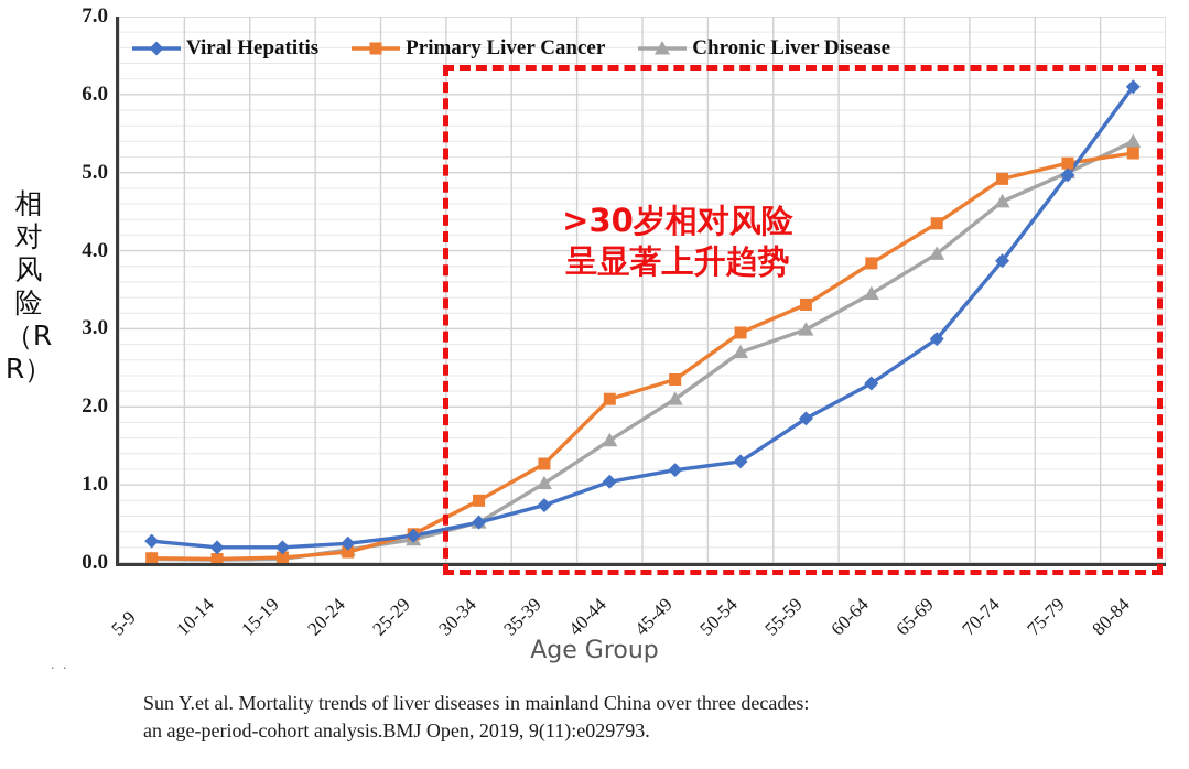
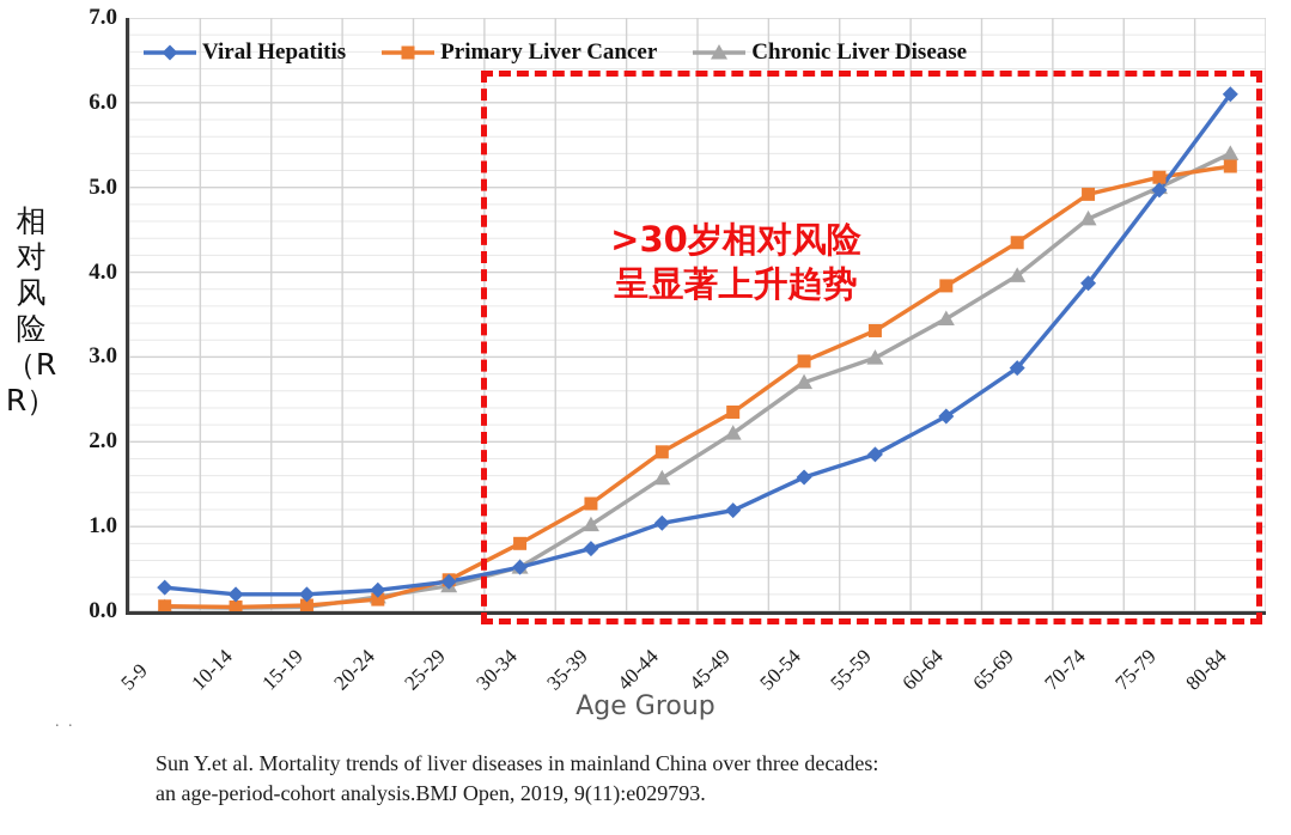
Primary Liver Cancer/40-44: 2.1 -> 1.9
Viral Hepatitis/50-54: 1.3 -> 1.6
